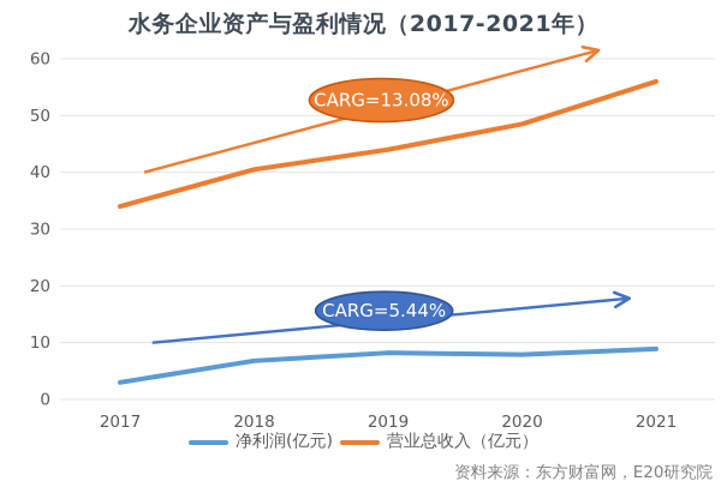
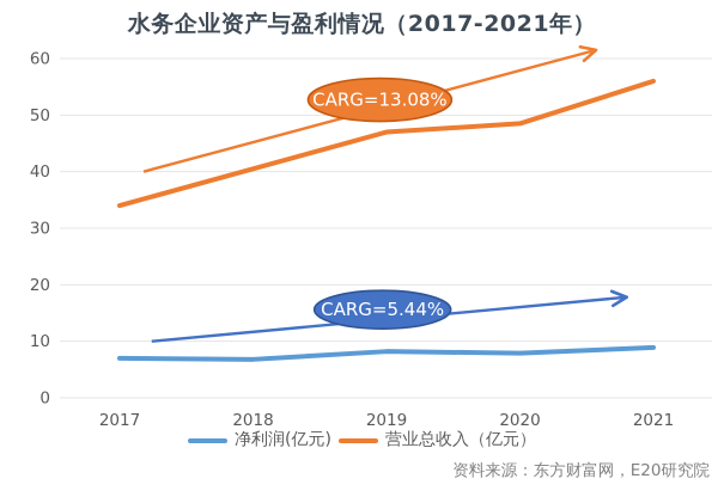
净利润(亿元)/2017: 3 -> 7
营业总收入（亿元）/2019: 44 -> 47
